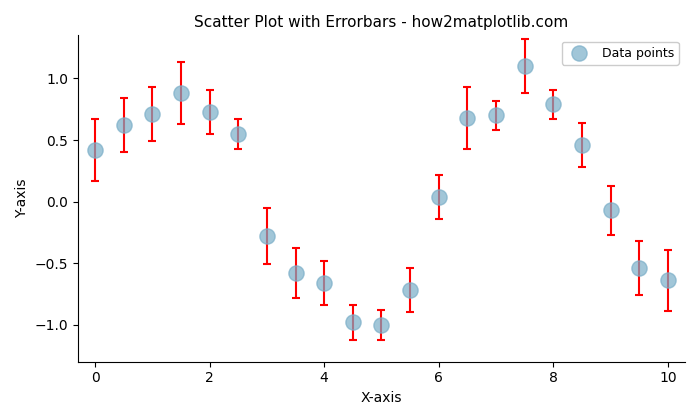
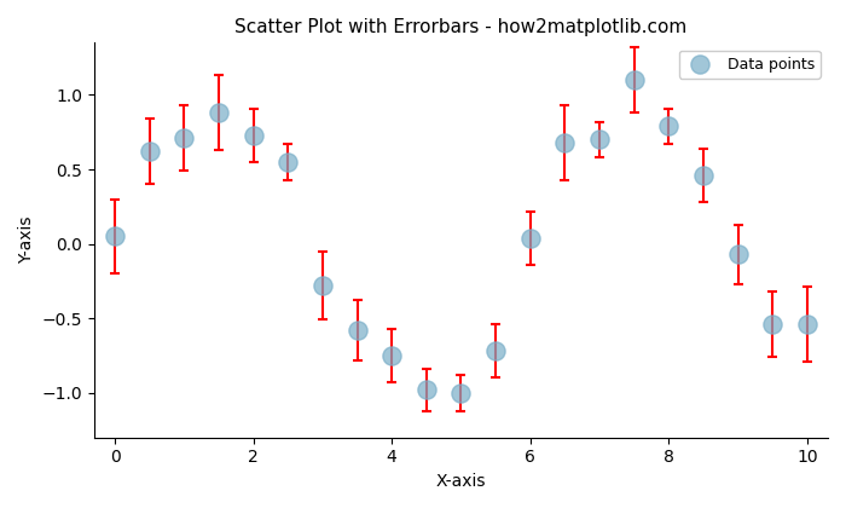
0: 0.42 -> 0.05
4: -0.66 -> -0.75
10: -0.64 -> -0.54
